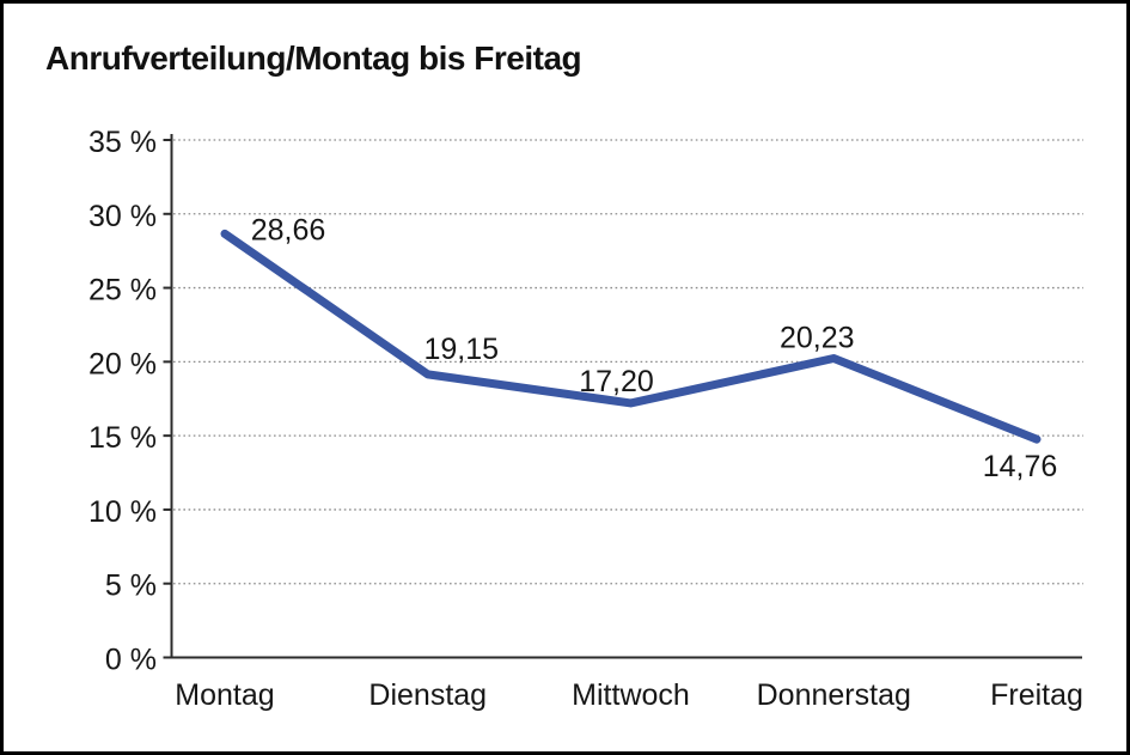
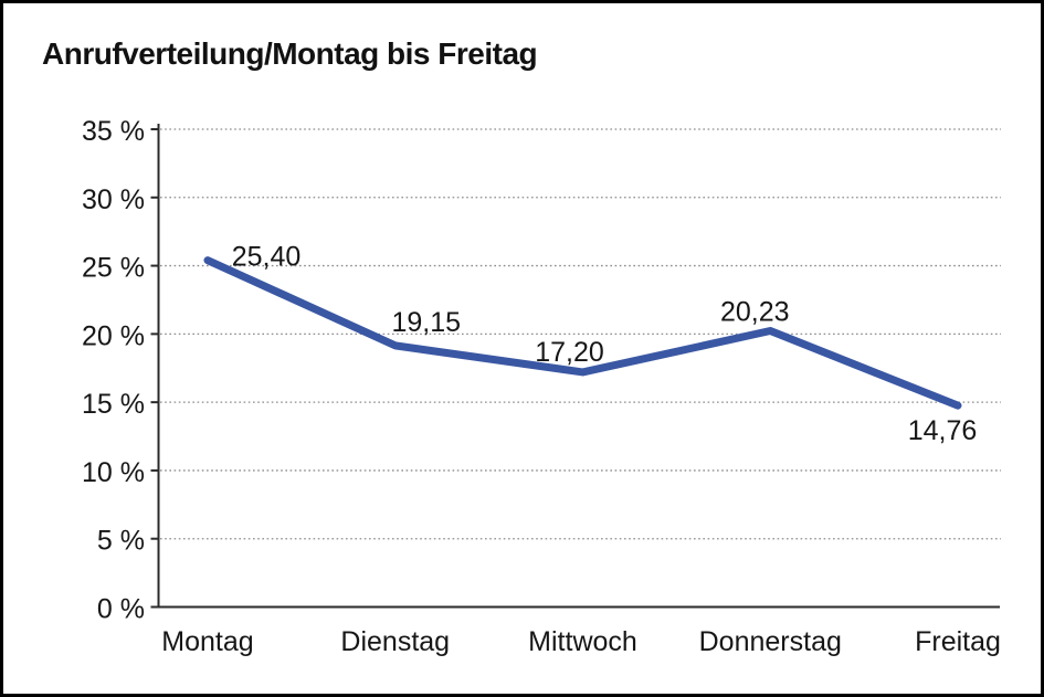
Montag: 28,66 -> 25,40
